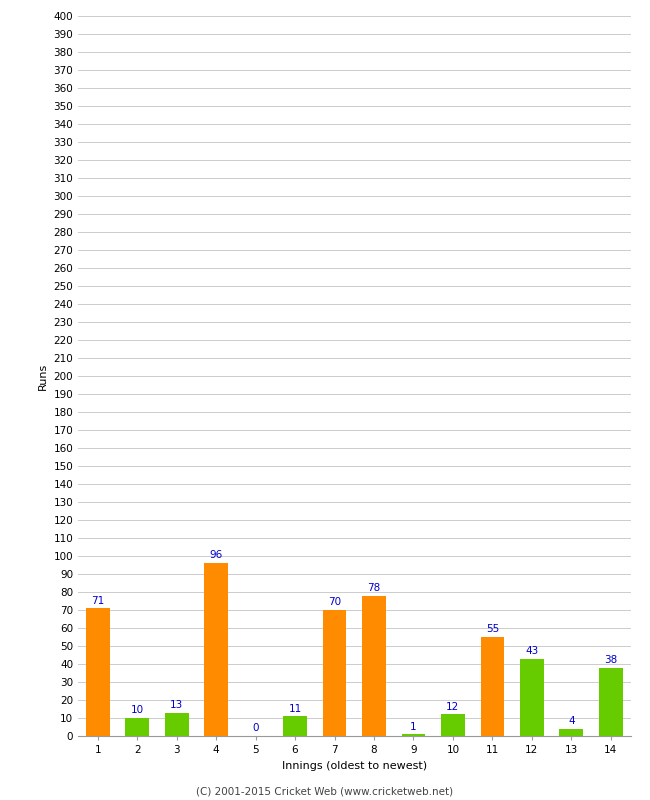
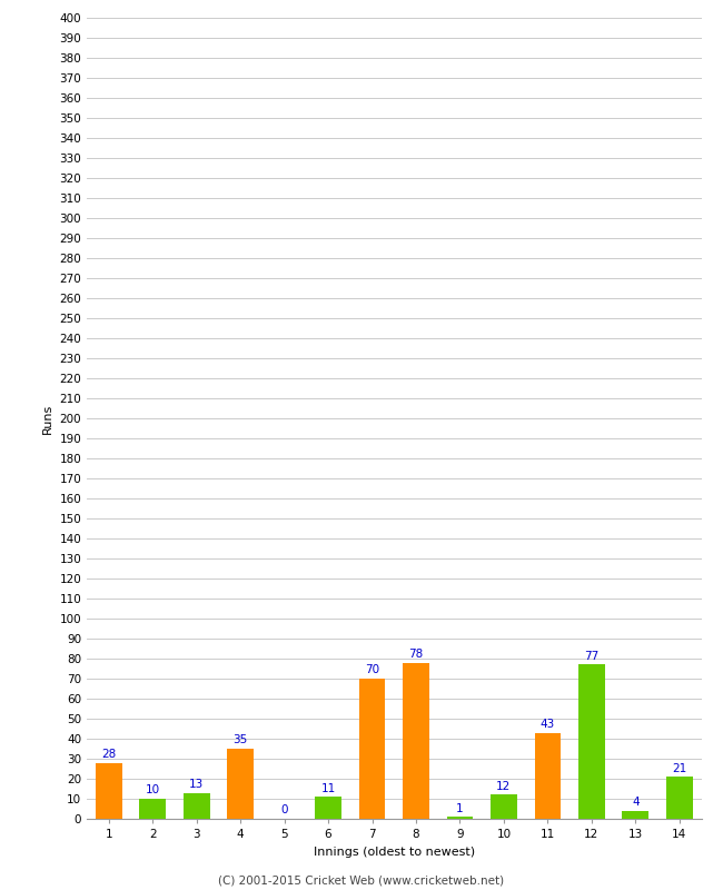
1: 71 -> 28
4: 96 -> 35
11: 55 -> 43
12: 43 -> 77
14: 38 -> 21
